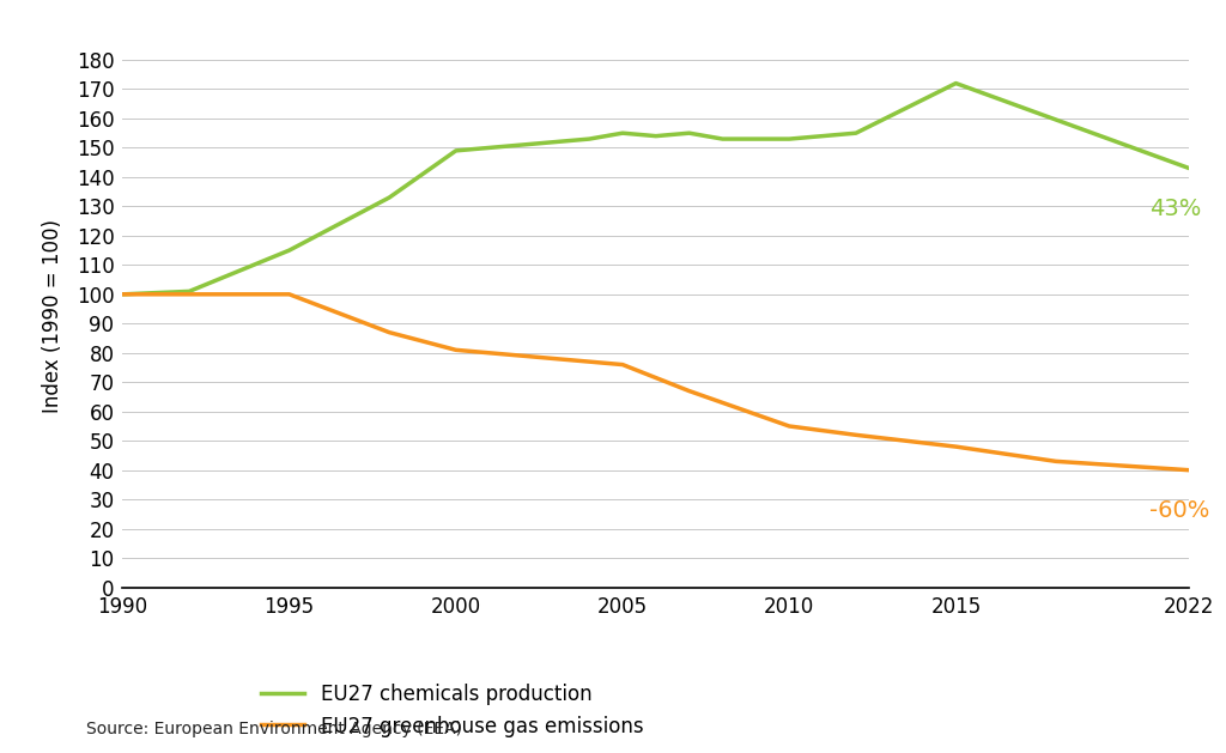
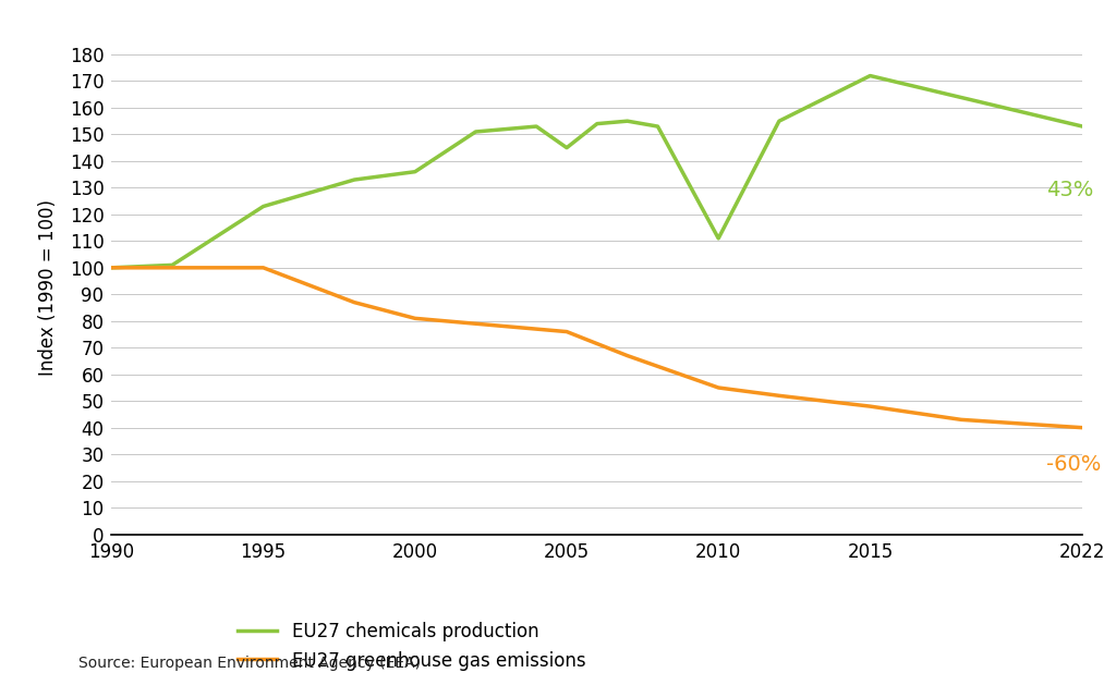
EU27 chemicals production/1995: 115 -> 123
EU27 chemicals production/2000: 149 -> 136
EU27 chemicals production/2005: 155 -> 145
EU27 chemicals production/2010: 153 -> 111
EU27 chemicals production/2022: 143 -> 153
